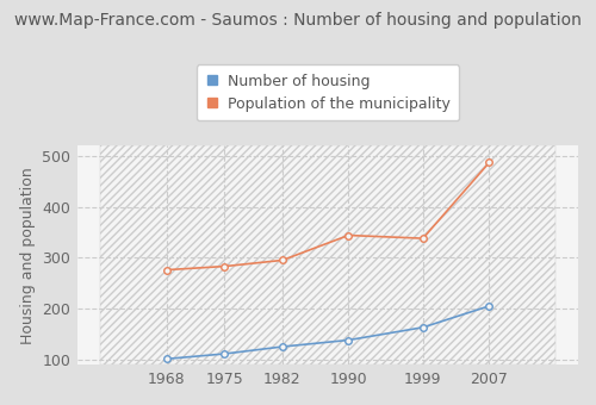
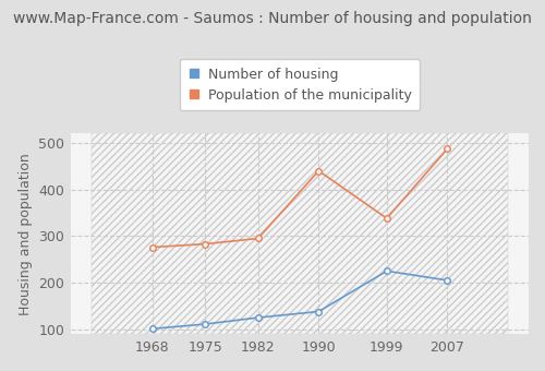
Population of the municipality/1990: 344 -> 440
Number of housing/1999: 163 -> 225
